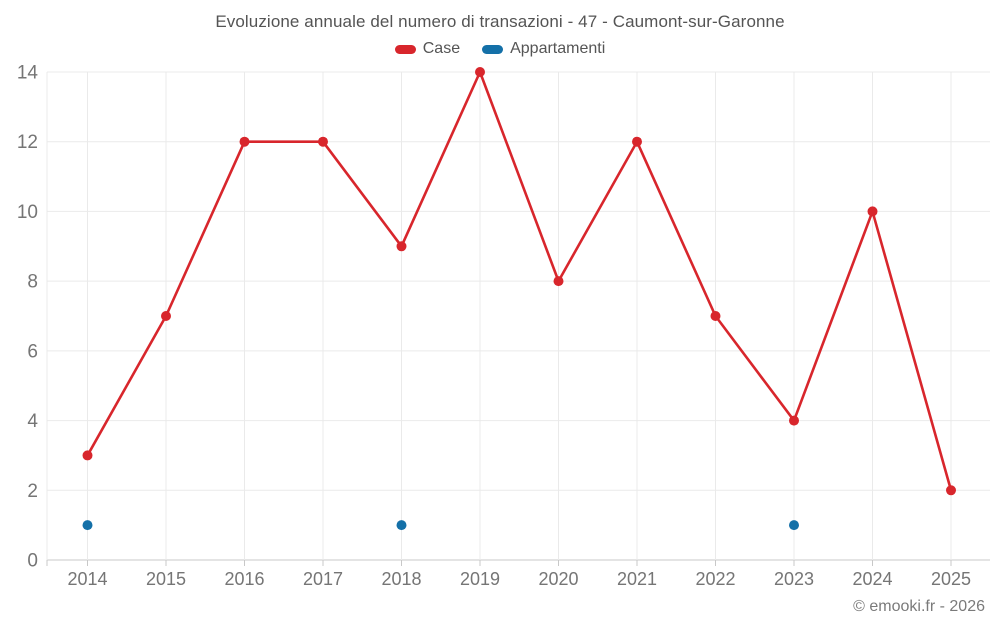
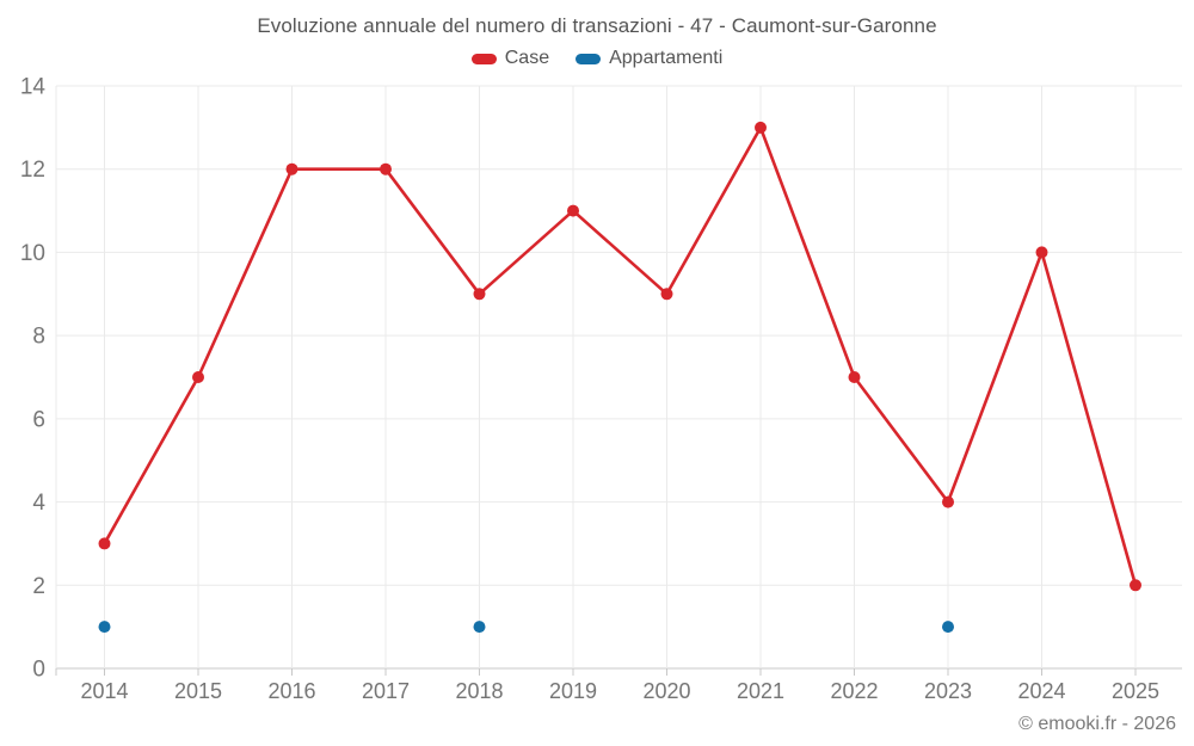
Case/2019: 14 -> 11
Case/2020: 8 -> 9
Case/2021: 12 -> 13
